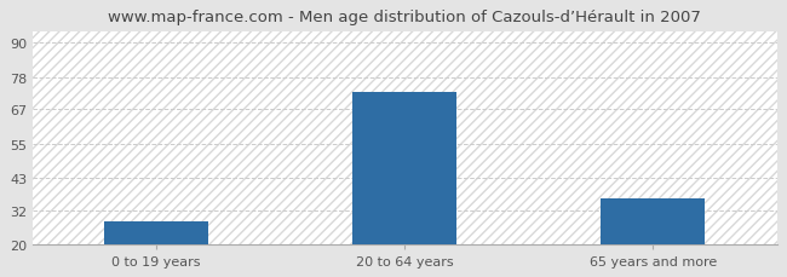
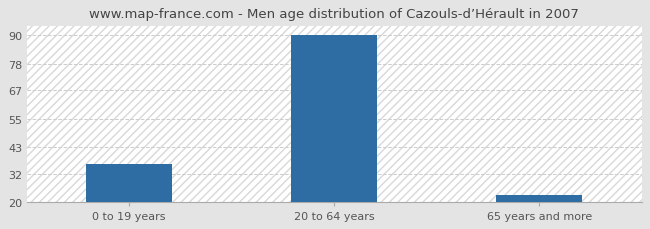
0 to 19 years: 28 -> 36
20 to 64 years: 73 -> 90
65 years and more: 36 -> 23
